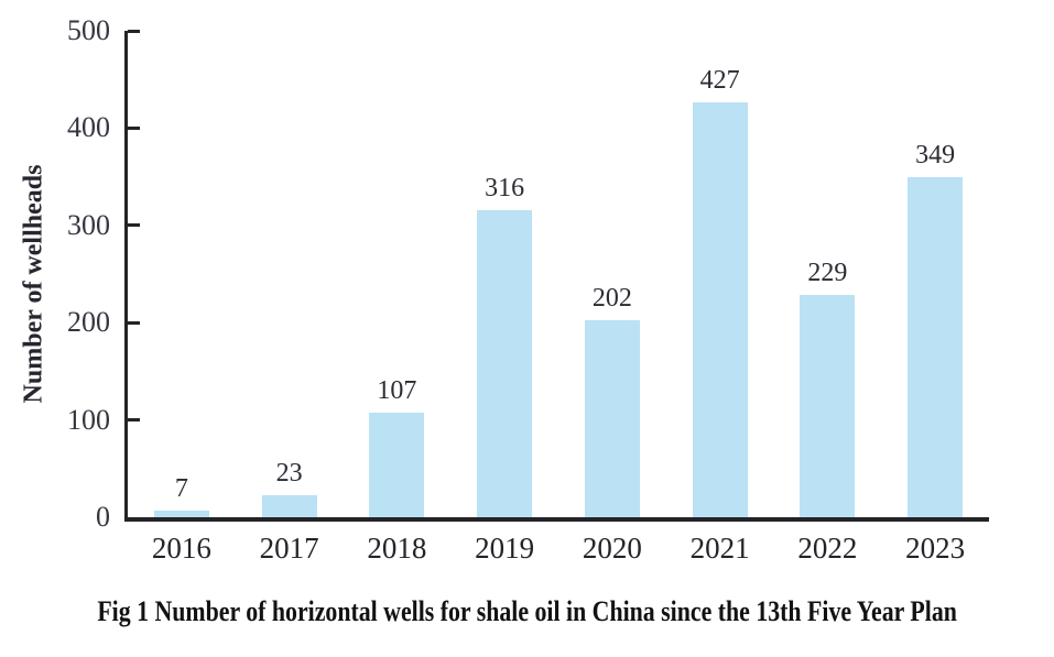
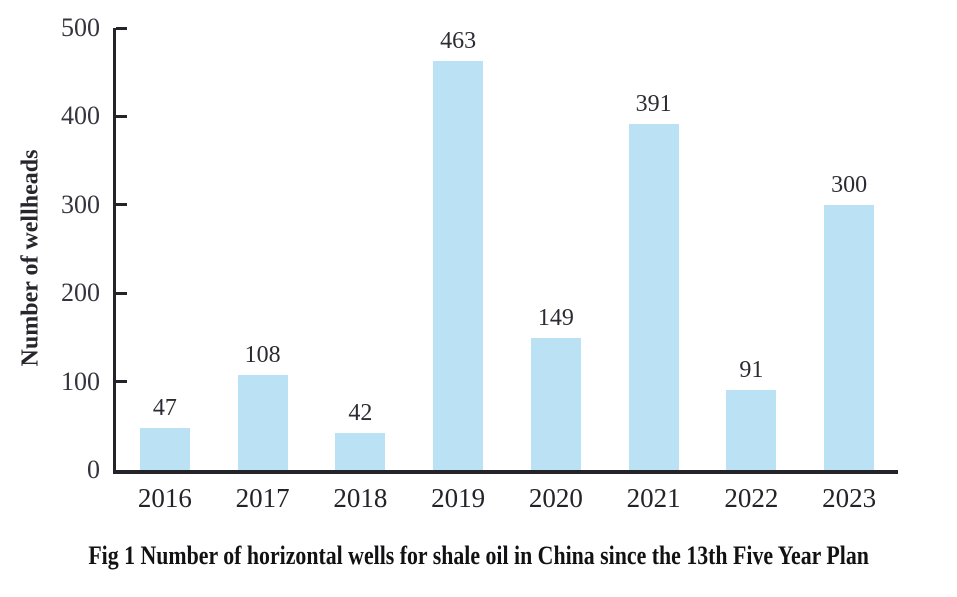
2016: 7 -> 47
2017: 23 -> 108
2018: 107 -> 42
2019: 316 -> 463
2020: 202 -> 149
2021: 427 -> 391
2022: 229 -> 91
2023: 349 -> 300
